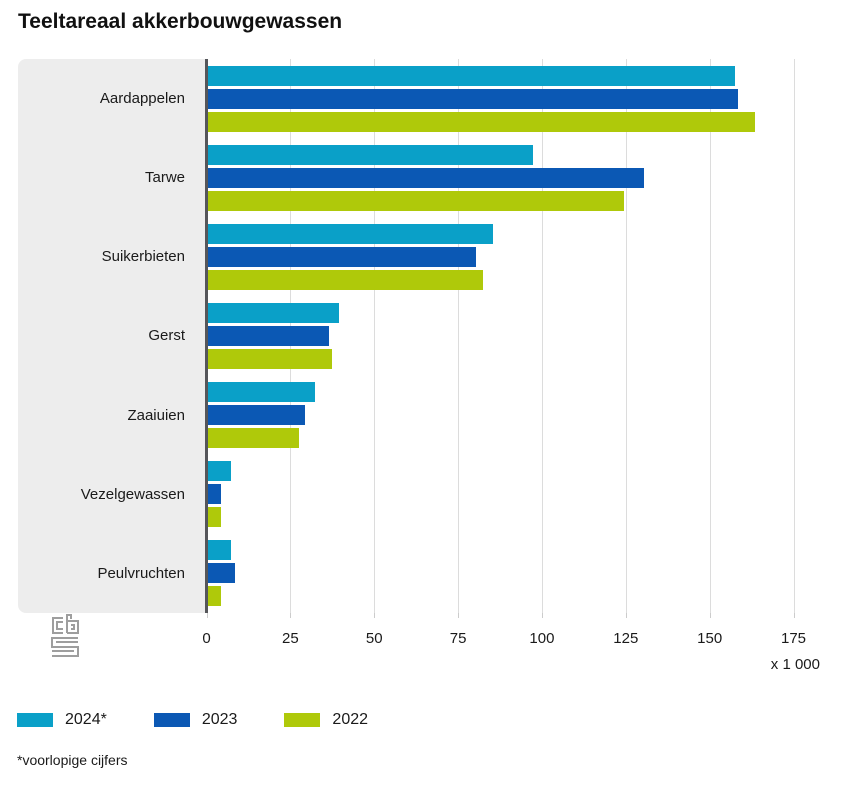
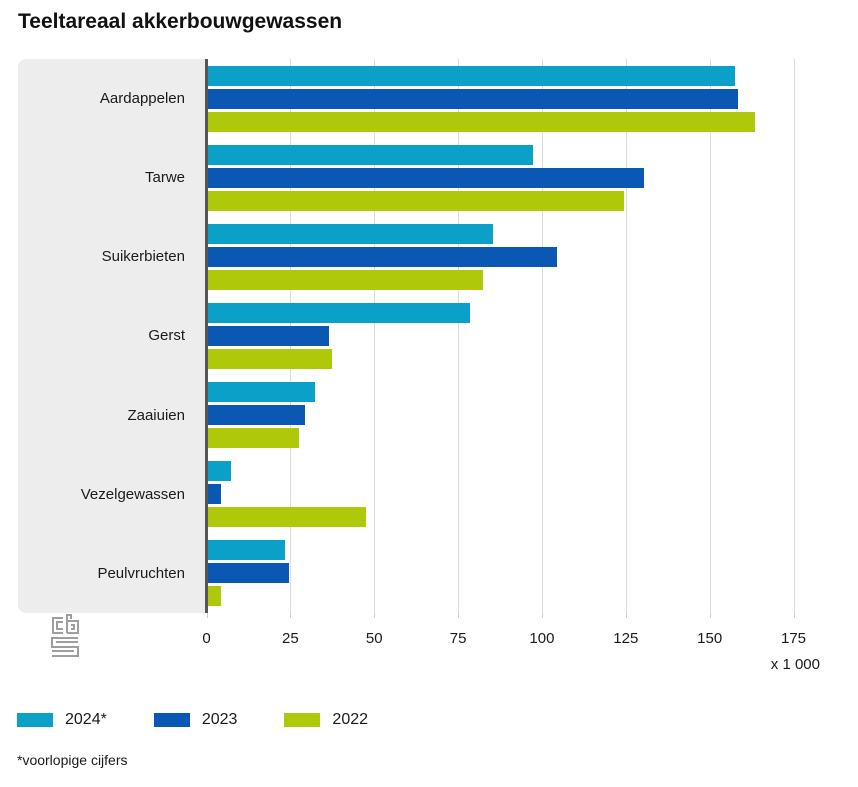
2023/Suikerbieten: 80 -> 104
2024*/Gerst: 39 -> 78
2022/Vezelgewassen: 4 -> 47
2024*/Peulvruchten: 7 -> 23
2023/Peulvruchten: 8 -> 24
